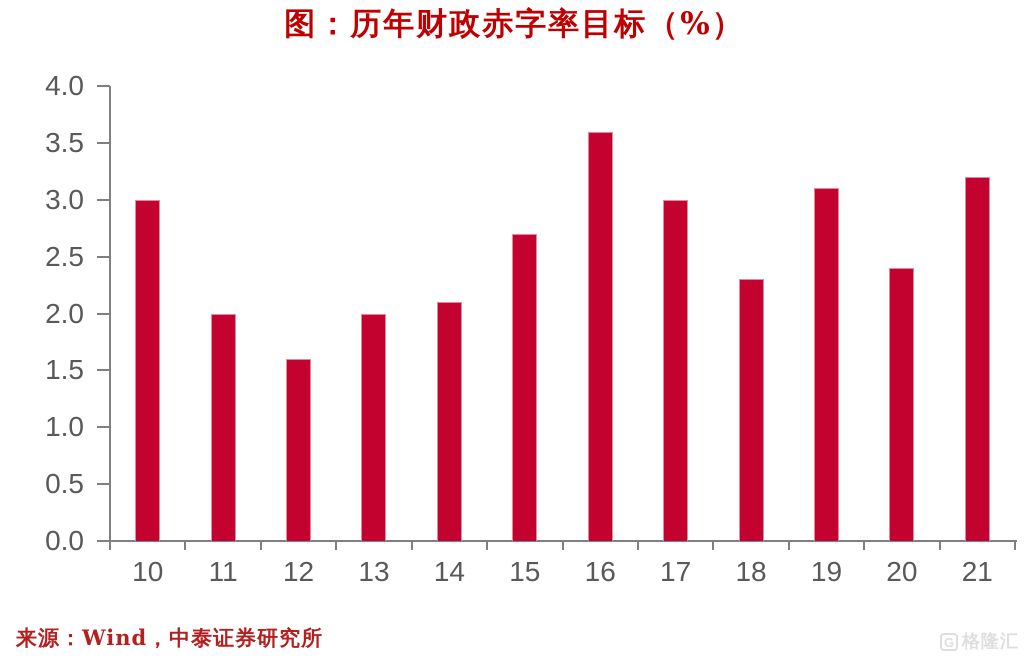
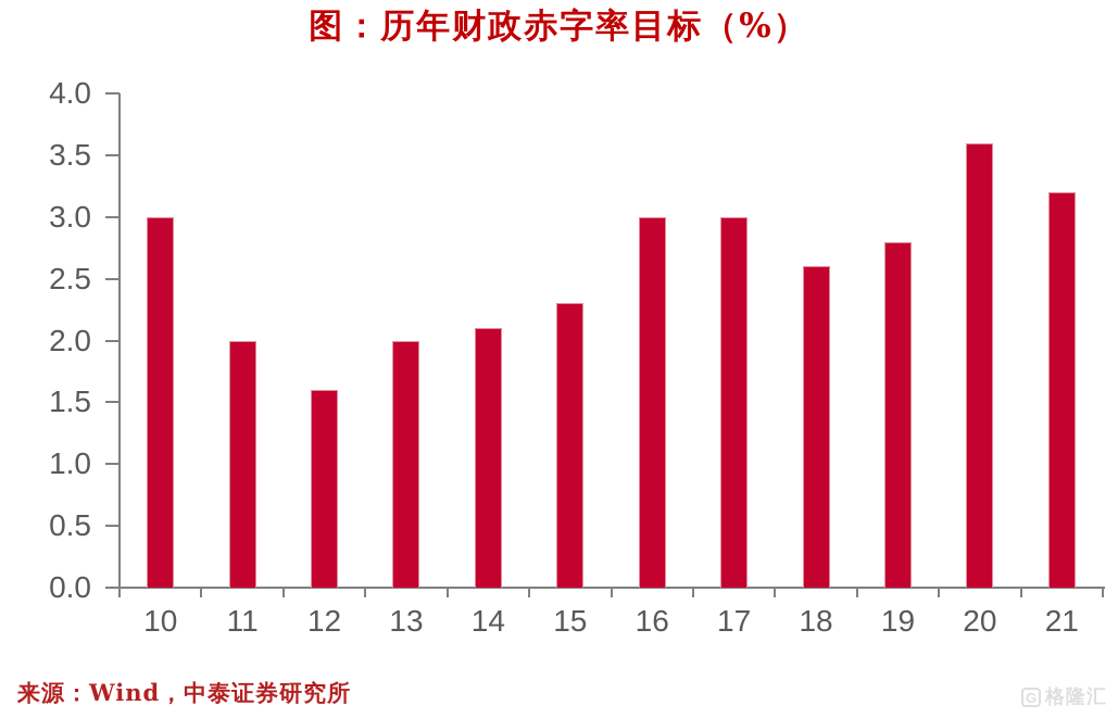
15: 2.7 -> 2.3
16: 3.6 -> 3.0
18: 2.3 -> 2.6
19: 3.1 -> 2.8
20: 2.4 -> 3.6
